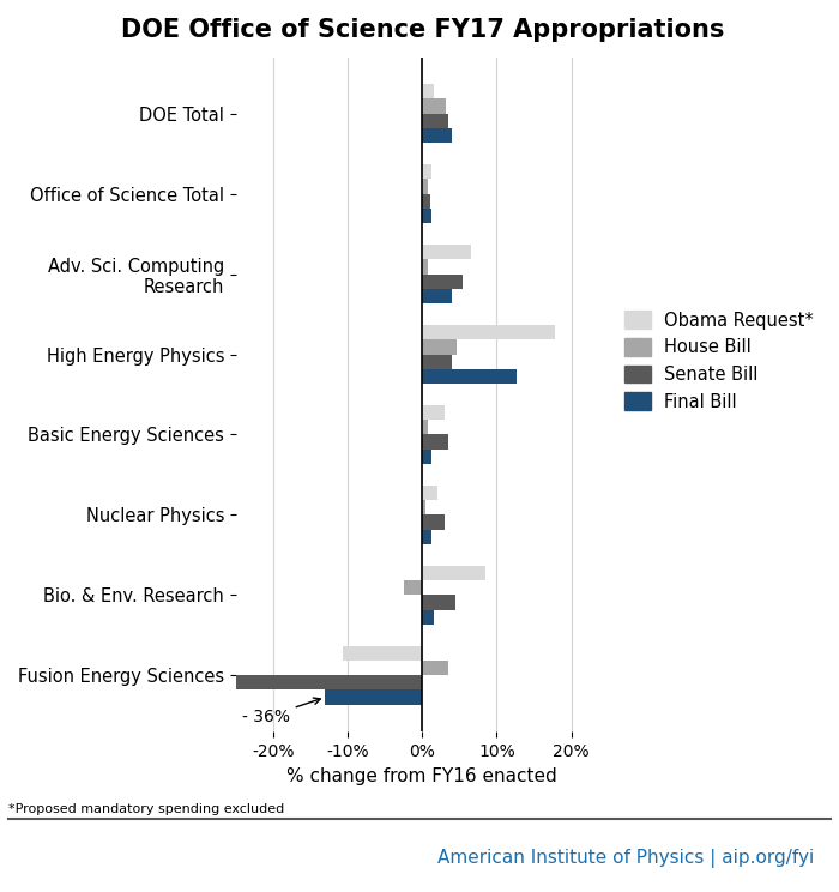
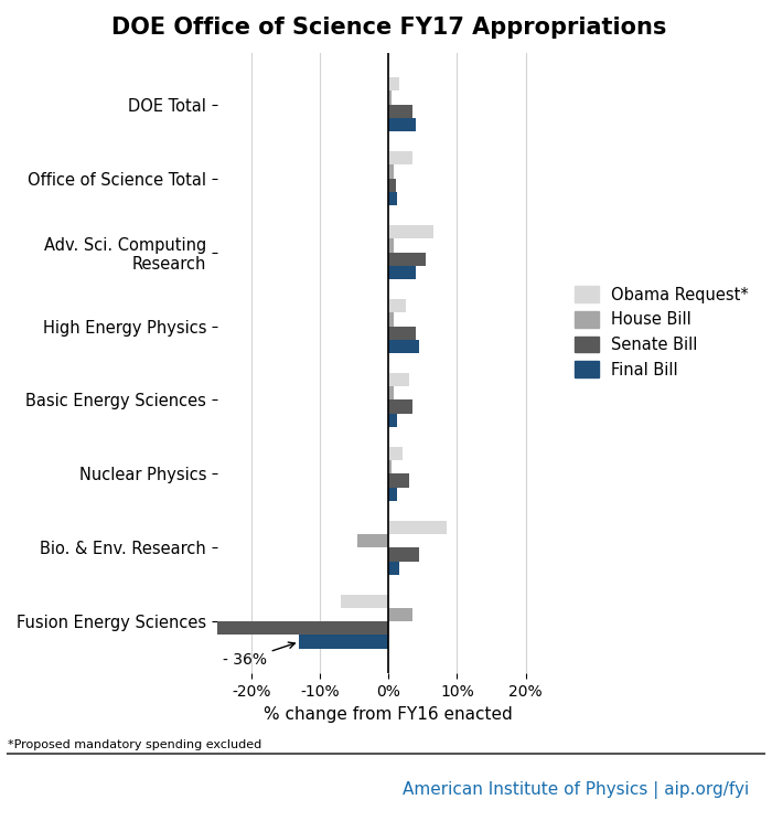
House Bill/DOE Total: 3.2% -> 0.5%
Obama Request*/Office of Science Total: 1.2% -> 3.5%
Obama Request*/High Energy Physics: 17.8% -> 2.5%
House Bill/High Energy Physics: 4.6% -> 0.8%
Final Bill/High Energy Physics: 12.6% -> 4.5%
House Bill/Bio. & Env. Research: -2.4% -> -4.5%
Obama Request*/Fusion Energy Sciences: -10.6% -> -7.0%
